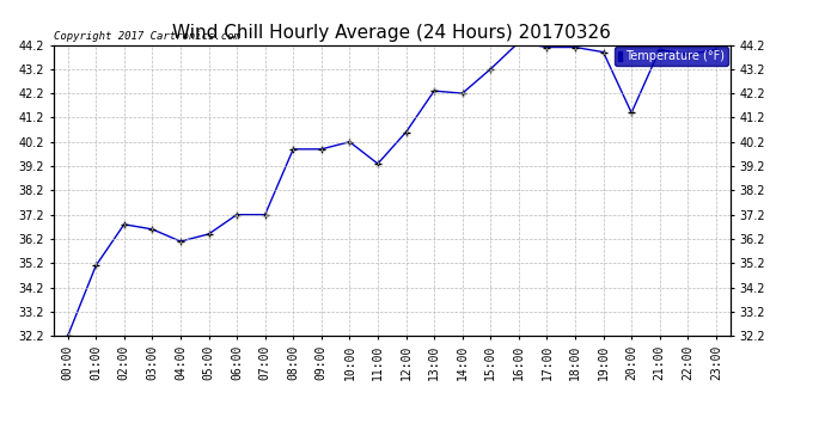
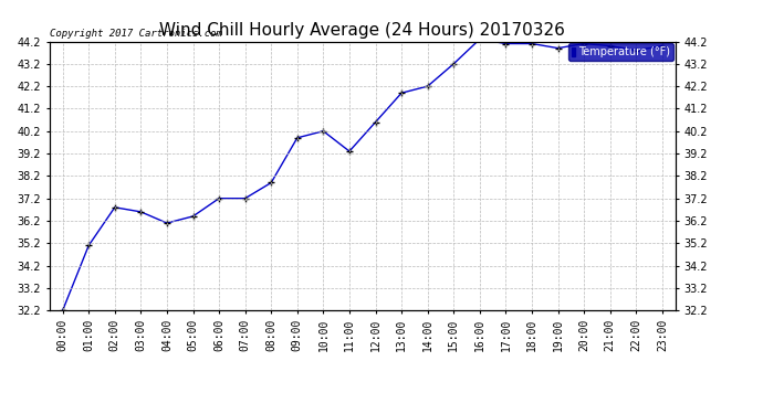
08:00: 39.9 -> 37.9
13:00: 42.3 -> 41.9
20:00: 41.4 -> 44.1
